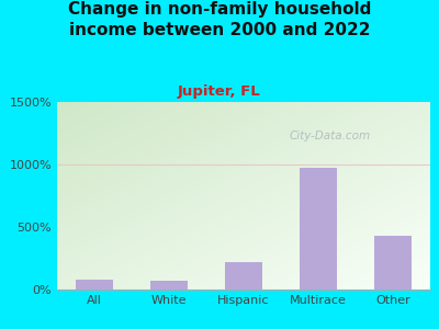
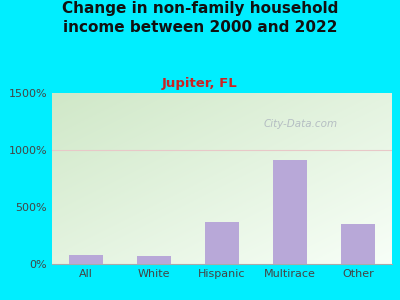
Hispanic: 220% -> 370%
Multirace: 980% -> 910%
Other: 430% -> 350%
